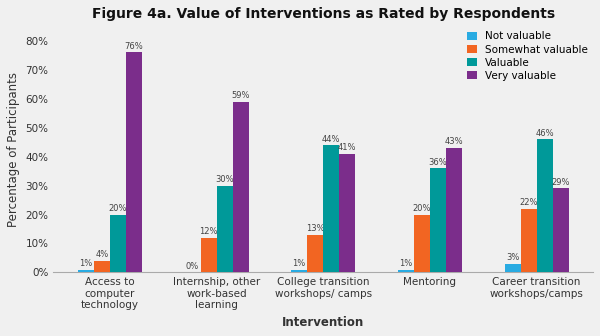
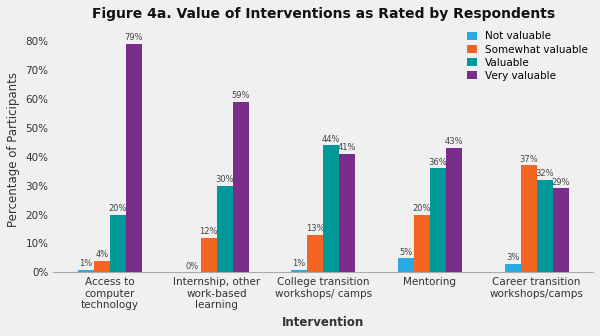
Very valuable/Access to computer technology: 76% -> 79%
Not valuable/Mentoring: 1% -> 5%
Somewhat valuable/Career transition workshops/camps: 22% -> 37%
Valuable/Career transition workshops/camps: 46% -> 32%
